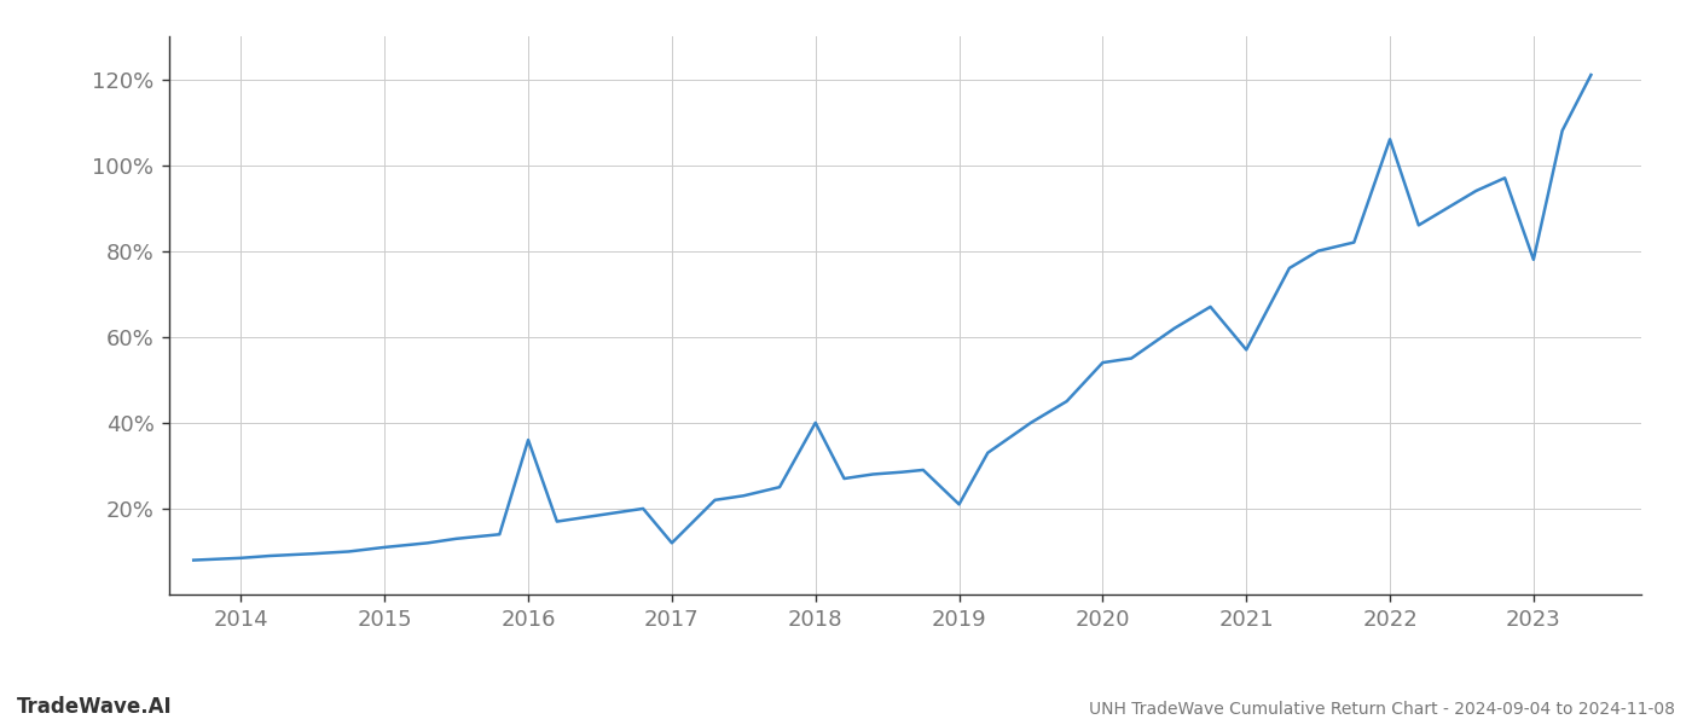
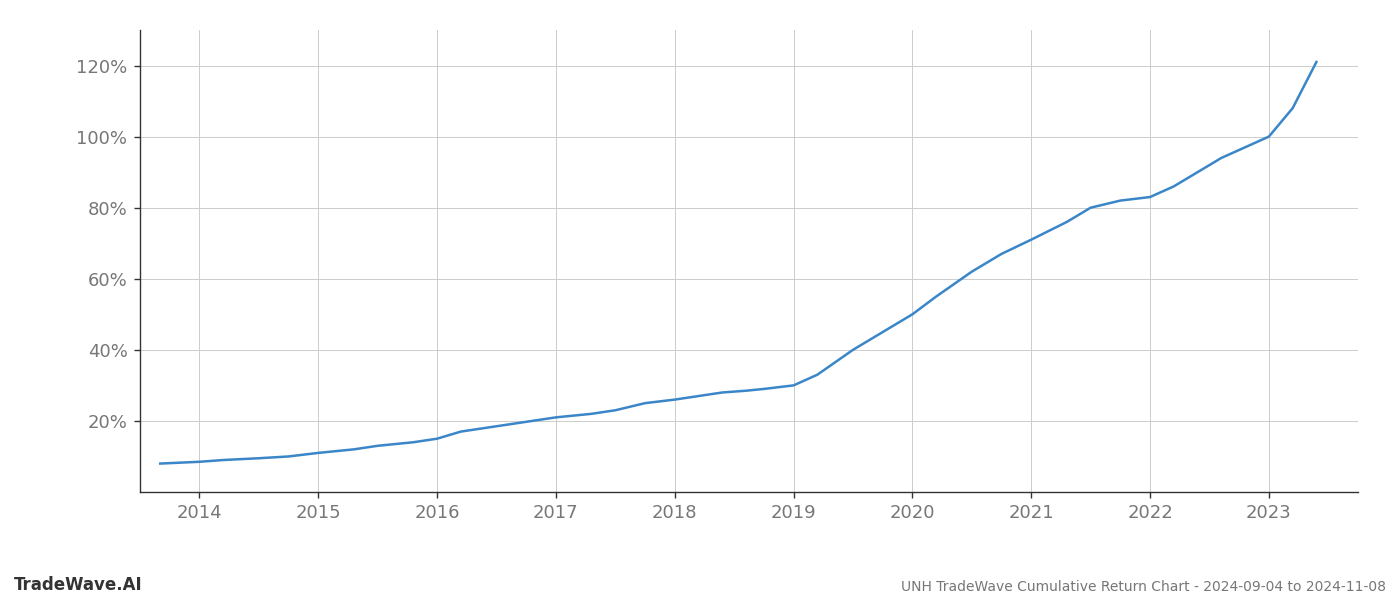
2016: 36.0% -> 15.0%
2017: 12.0% -> 21.0%
2018: 40.0% -> 26.0%
2019: 21.0% -> 30.0%
2020: 54.0% -> 50.0%
2021: 57.0% -> 71.0%
2022: 106.0% -> 83.0%
2023: 78.0% -> 100.0%
